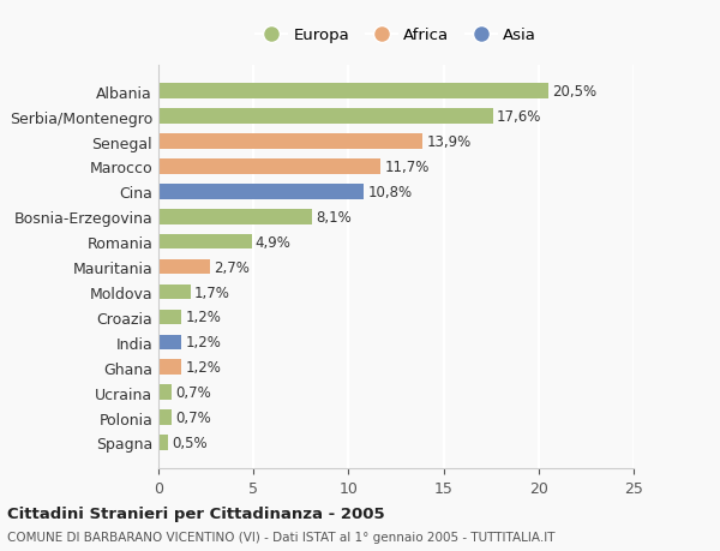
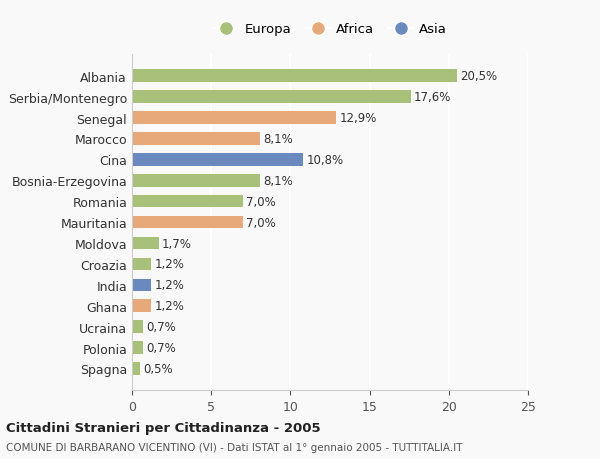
Senegal: 13,9% -> 12,9%
Marocco: 11,7% -> 8,1%
Romania: 4,9% -> 7,0%
Mauritania: 2,7% -> 7,0%
